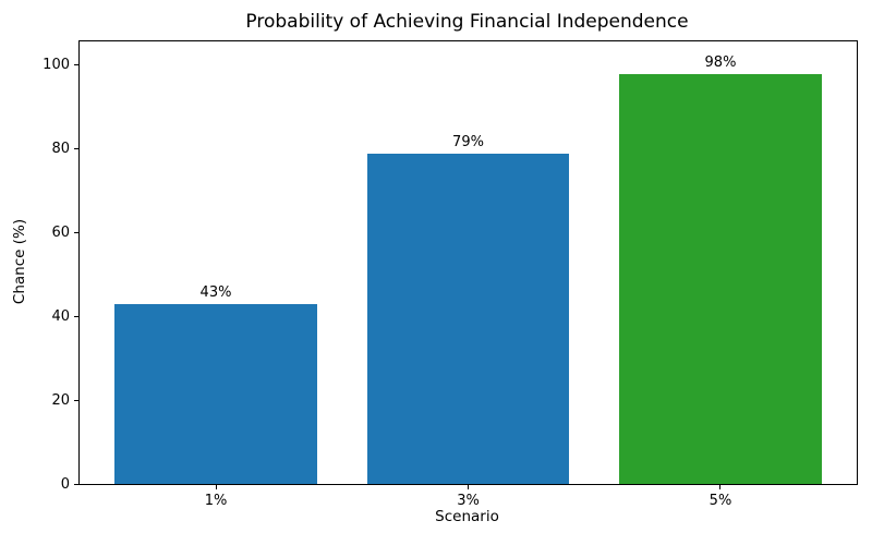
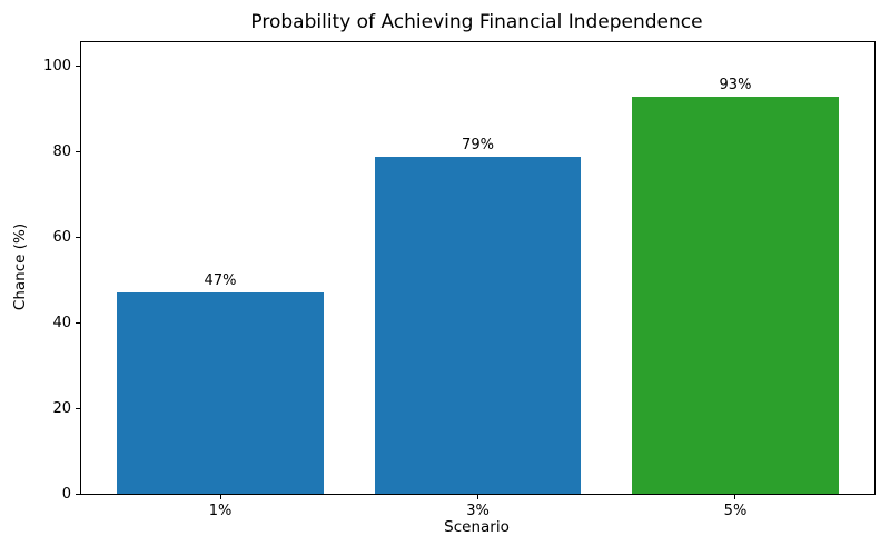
1%: 43% -> 47%
5%: 98% -> 93%
